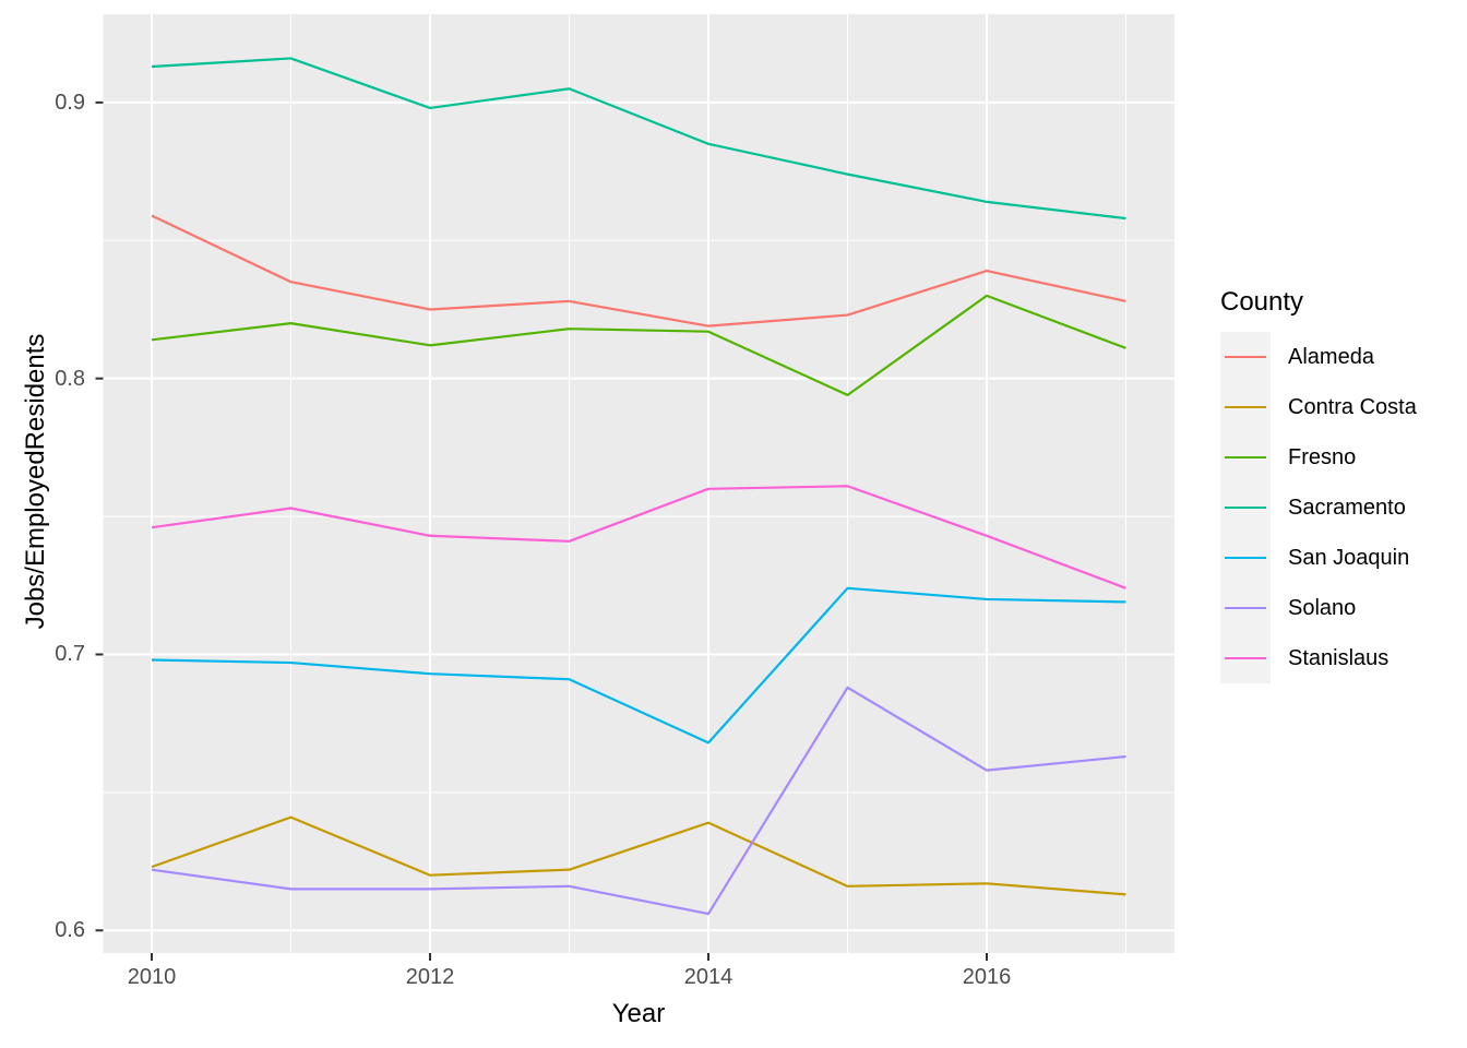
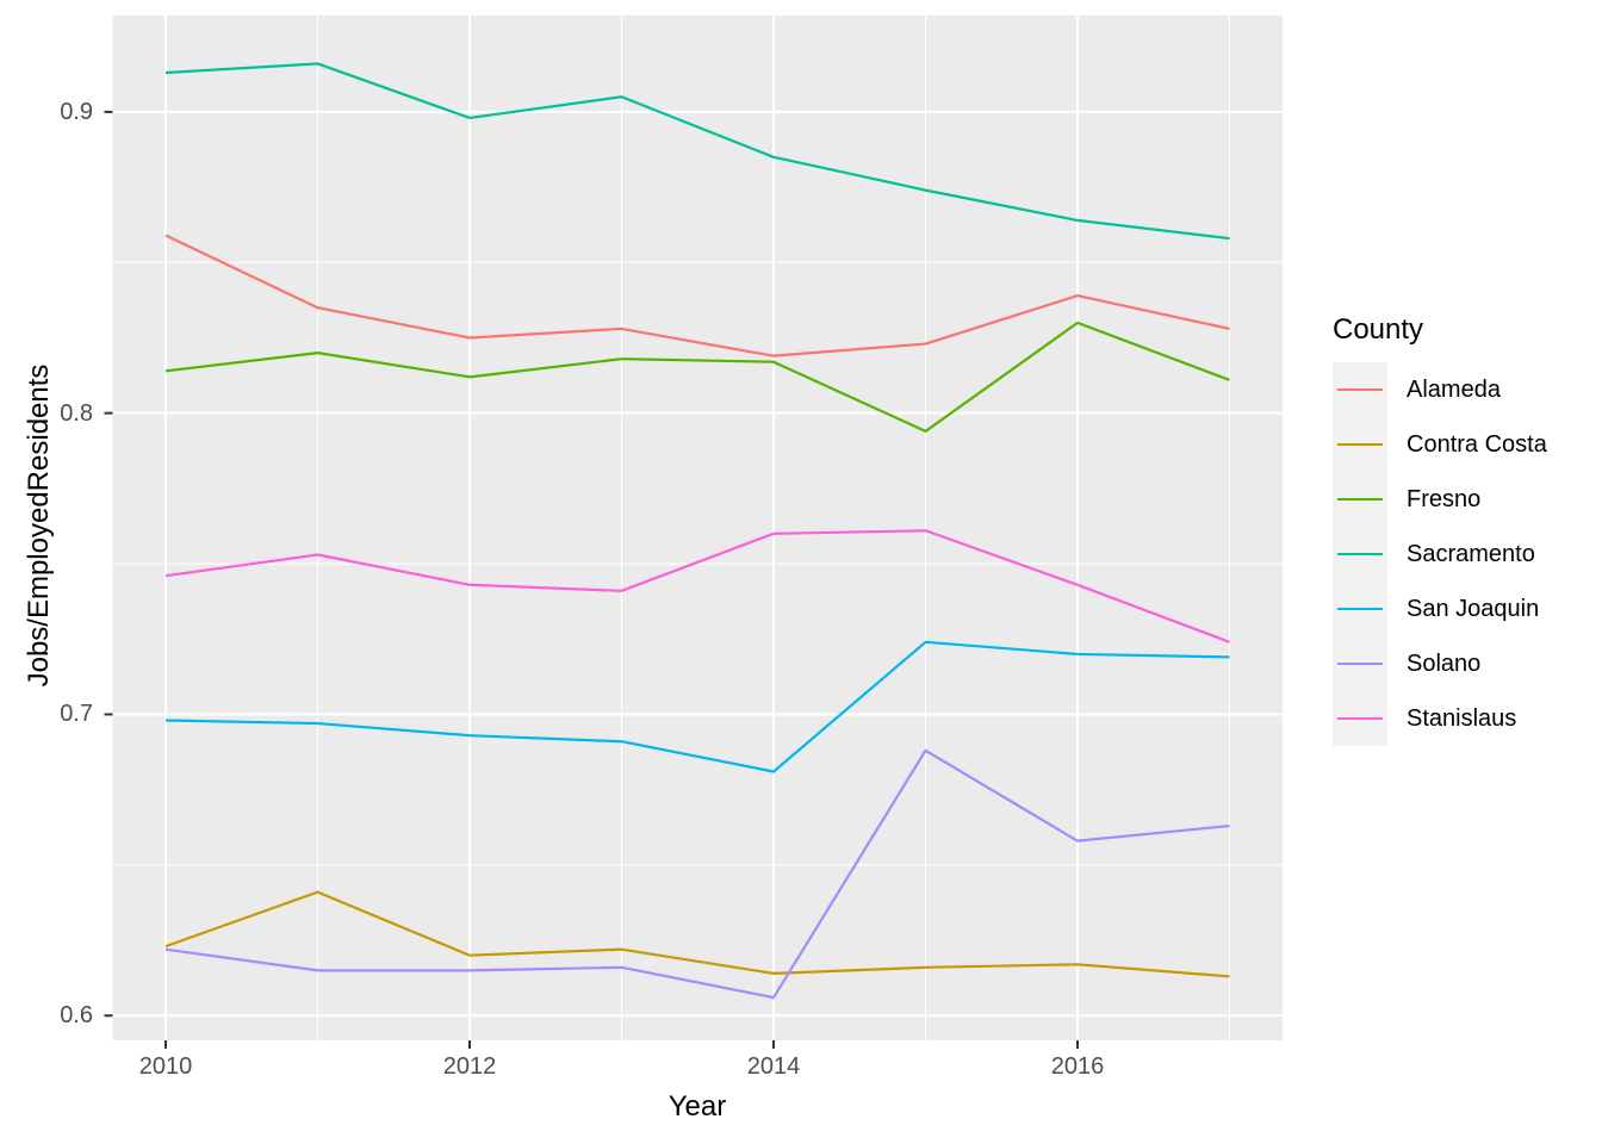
Contra Costa/2014: 0.639 -> 0.614
San Joaquin/2014: 0.668 -> 0.681
